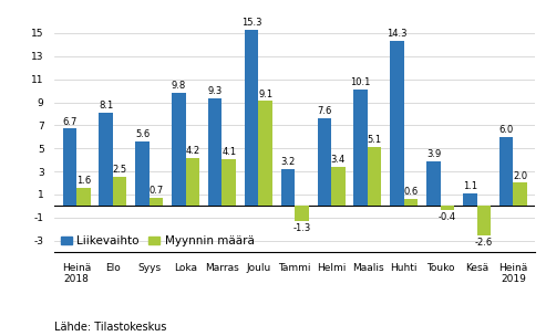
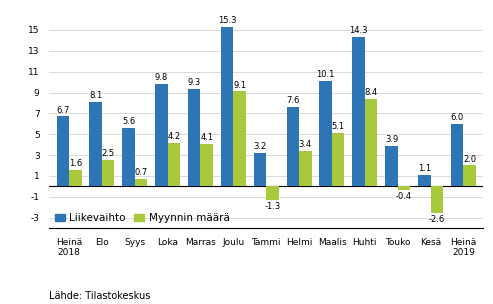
Myynnin määrä/Huhti: 0.6 -> 8.4
